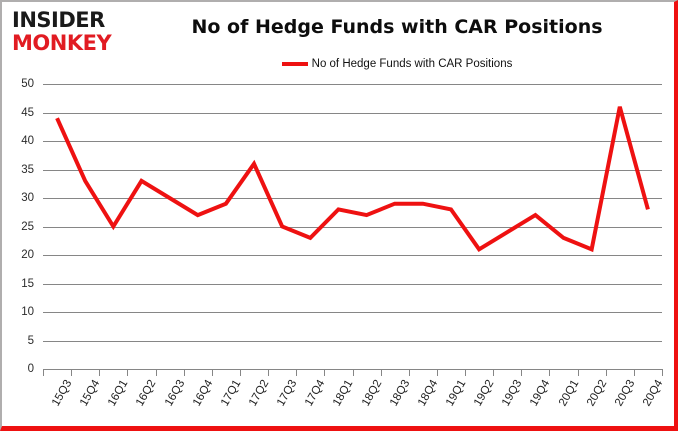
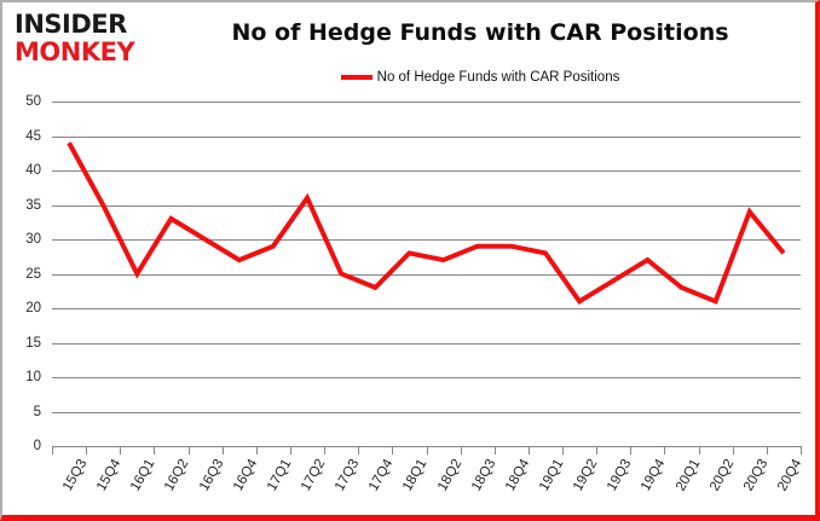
15Q4: 33 -> 35
20Q3: 46 -> 34
